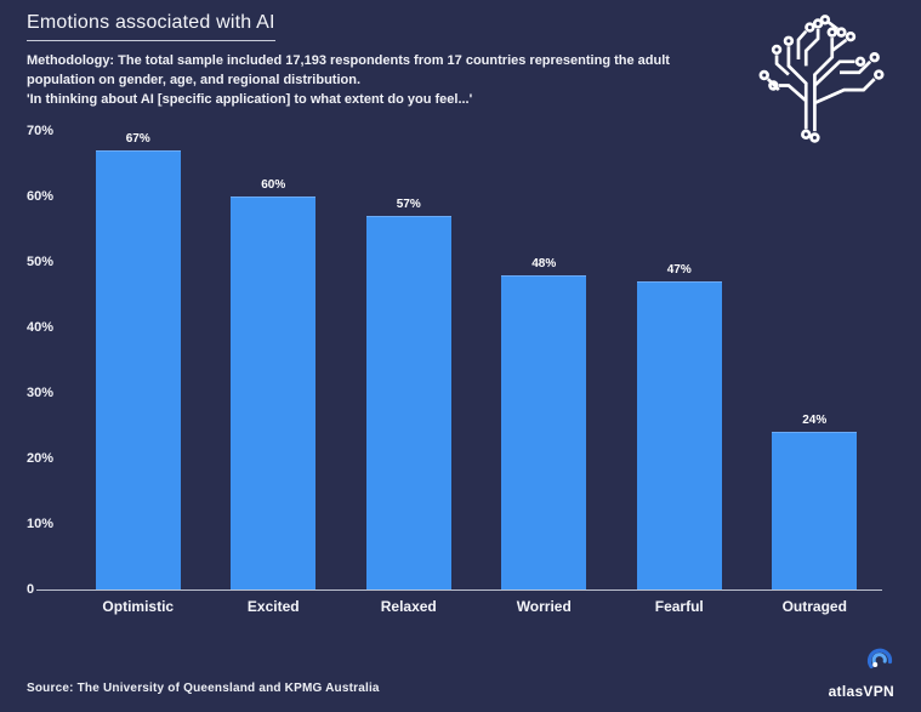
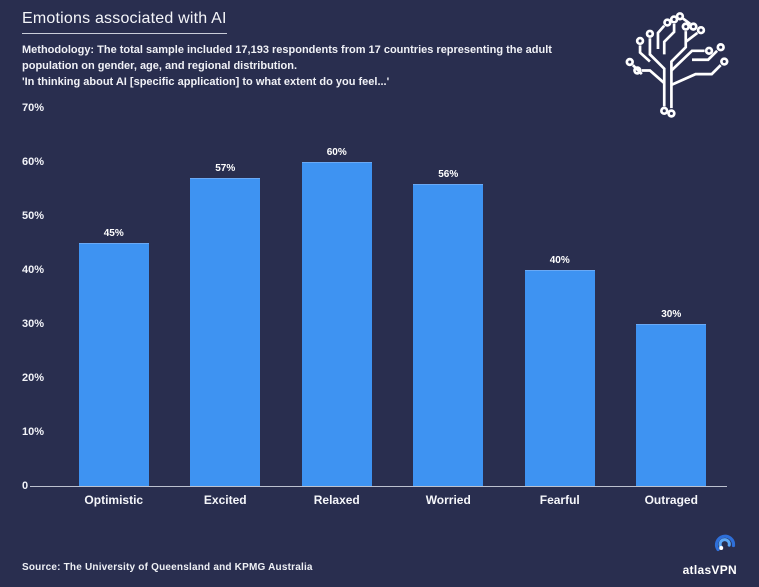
Optimistic: 67% -> 45%
Excited: 60% -> 57%
Relaxed: 57% -> 60%
Worried: 48% -> 56%
Fearful: 47% -> 40%
Outraged: 24% -> 30%
